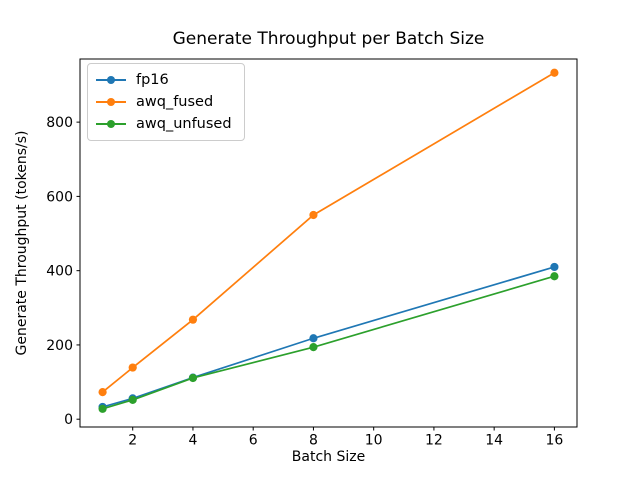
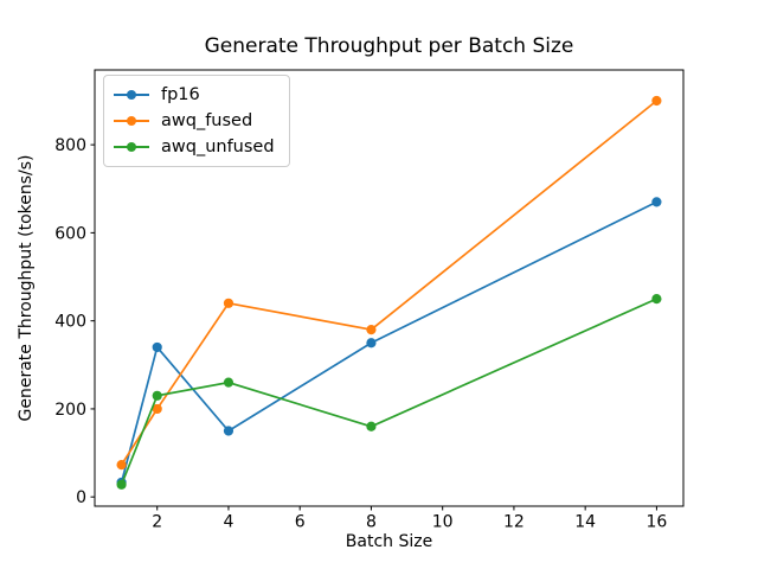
fp16/2: 60 -> 340
awq_fused/2: 140 -> 200
awq_unfused/2: 50 -> 230
fp16/4: 110 -> 150
awq_fused/4: 270 -> 440
awq_unfused/4: 110 -> 260
fp16/8: 220 -> 350
awq_fused/8: 550 -> 380
awq_unfused/8: 190 -> 160
fp16/16: 410 -> 670
awq_fused/16: 930 -> 900
awq_unfused/16: 380 -> 450
